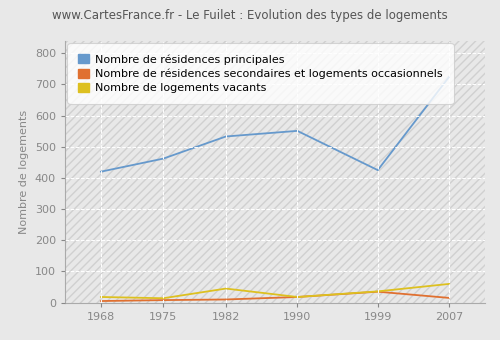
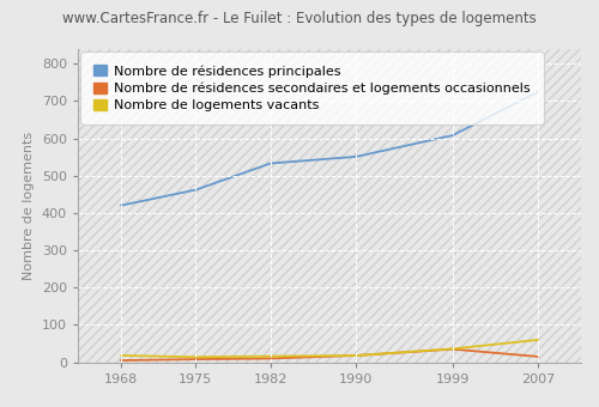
Nombre de logements vacants/1982: 45 -> 16
Nombre de résidences principales/1999: 425 -> 608
